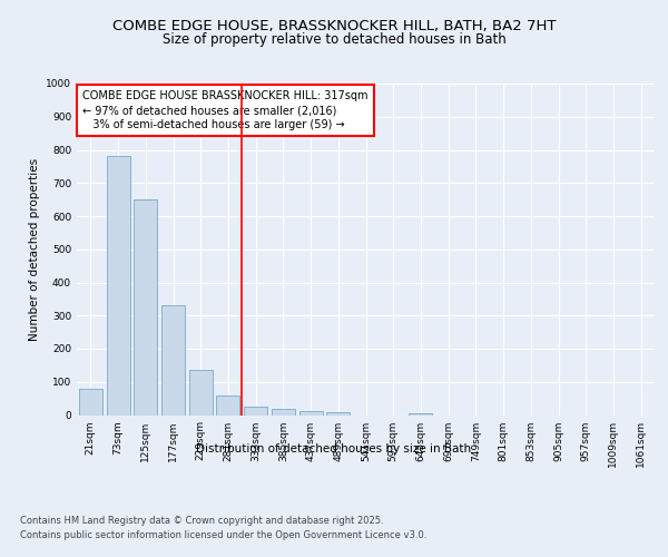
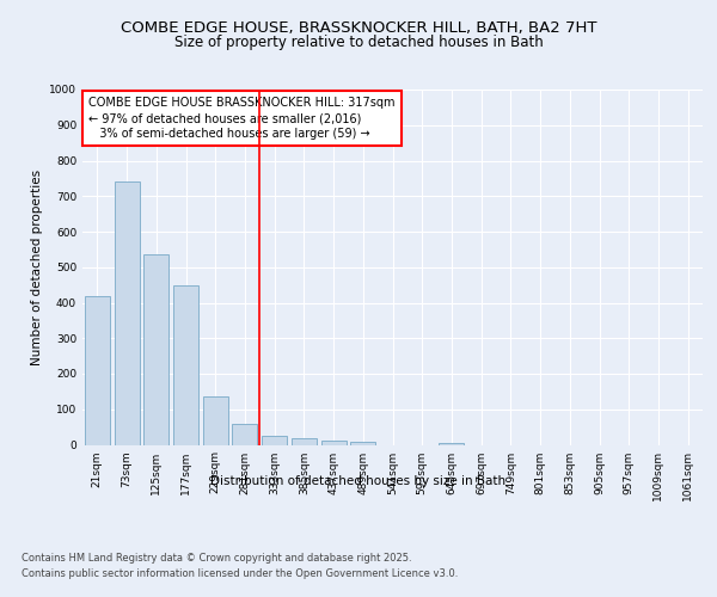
21sqm: 80 -> 420
73sqm: 780 -> 740
125sqm: 650 -> 535
177sqm: 330 -> 450
